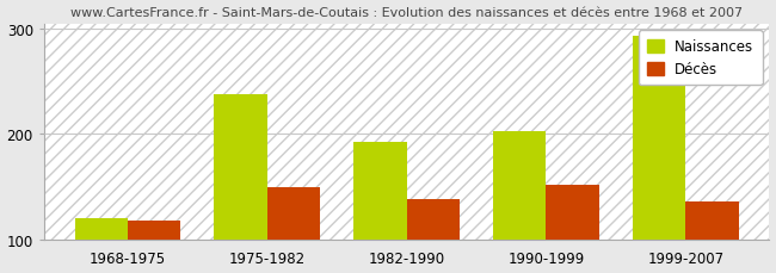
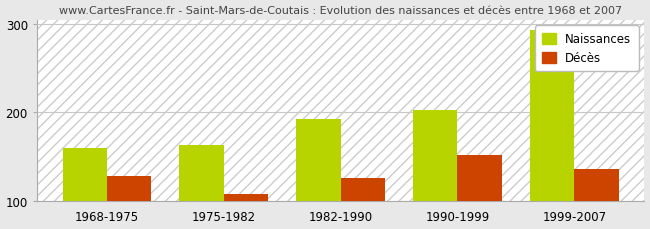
Naissances/1968-1975: 120 -> 160
Décès/1968-1975: 118 -> 128
Naissances/1975-1982: 238 -> 163
Décès/1975-1982: 150 -> 108
Décès/1982-1990: 138 -> 126
